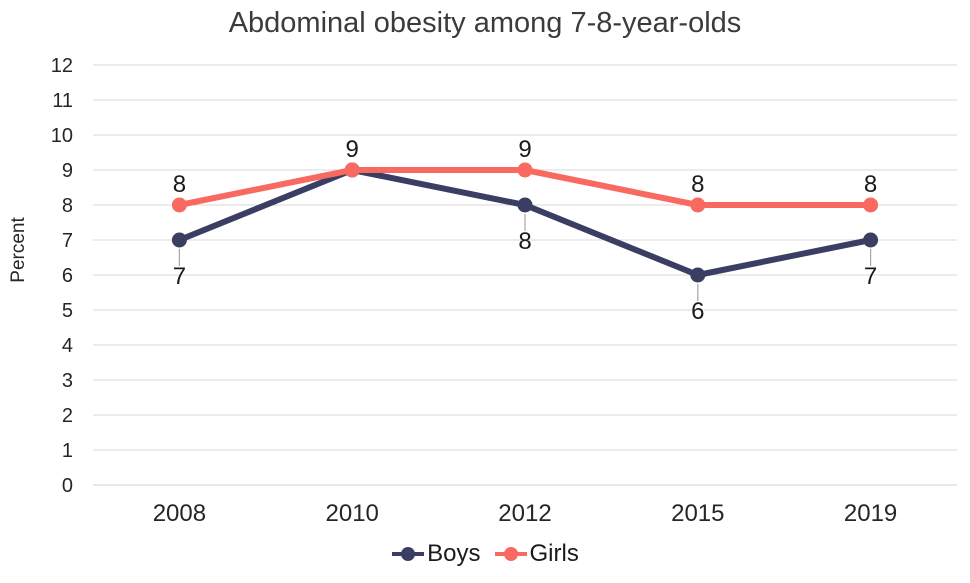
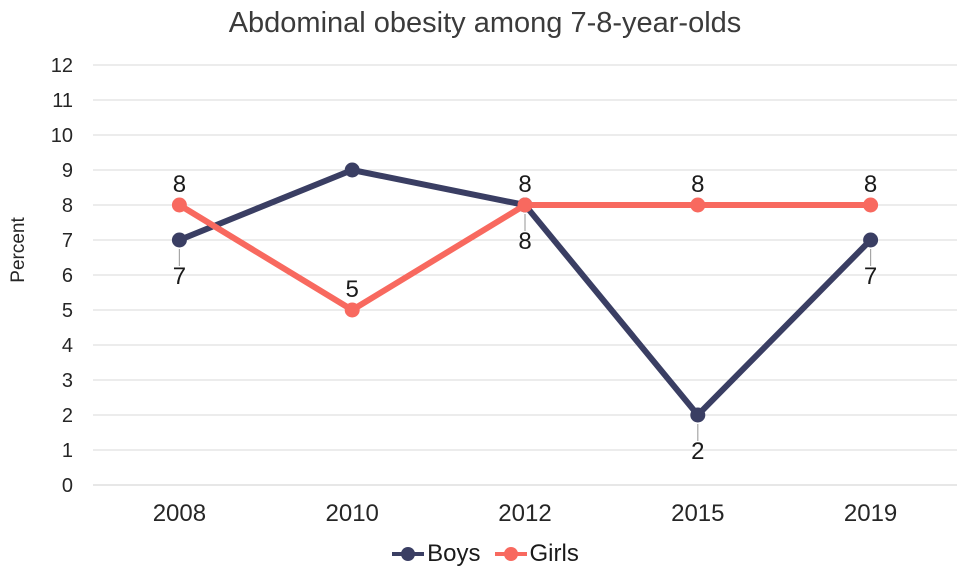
Girls/2010: 9 -> 5
Girls/2012: 9 -> 8
Boys/2015: 6 -> 2
